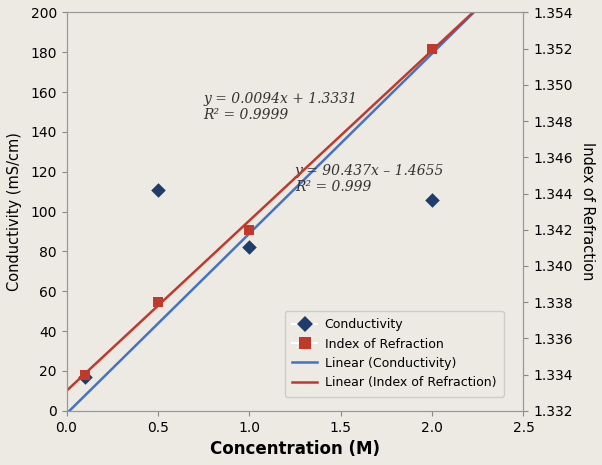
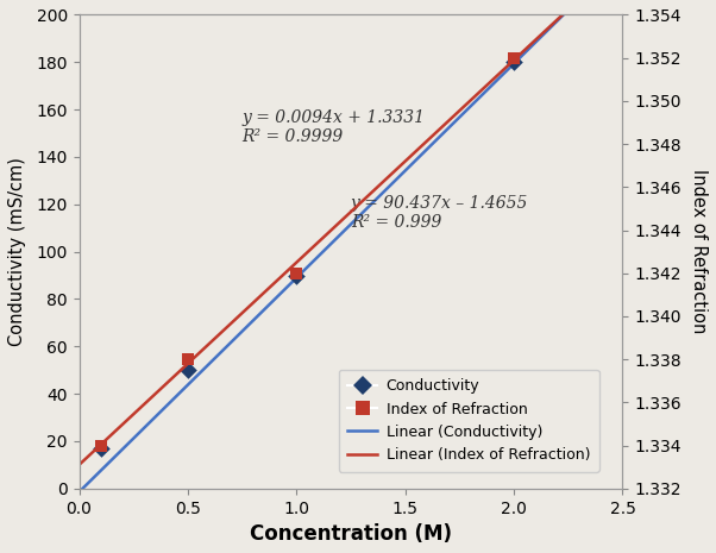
Conductivity/0.5: 111 -> 50
Conductivity/1.0: 82 -> 90
Conductivity/2.0: 106 -> 180
